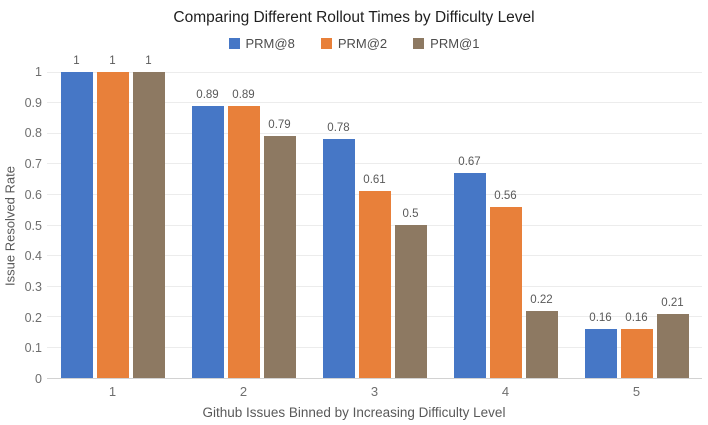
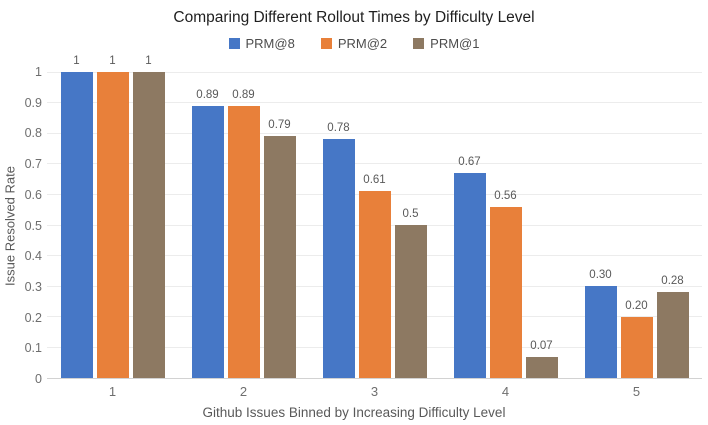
PRM@1/4: 0.22 -> 0.07
PRM@8/5: 0.16 -> 0.30
PRM@2/5: 0.16 -> 0.20
PRM@1/5: 0.21 -> 0.28
